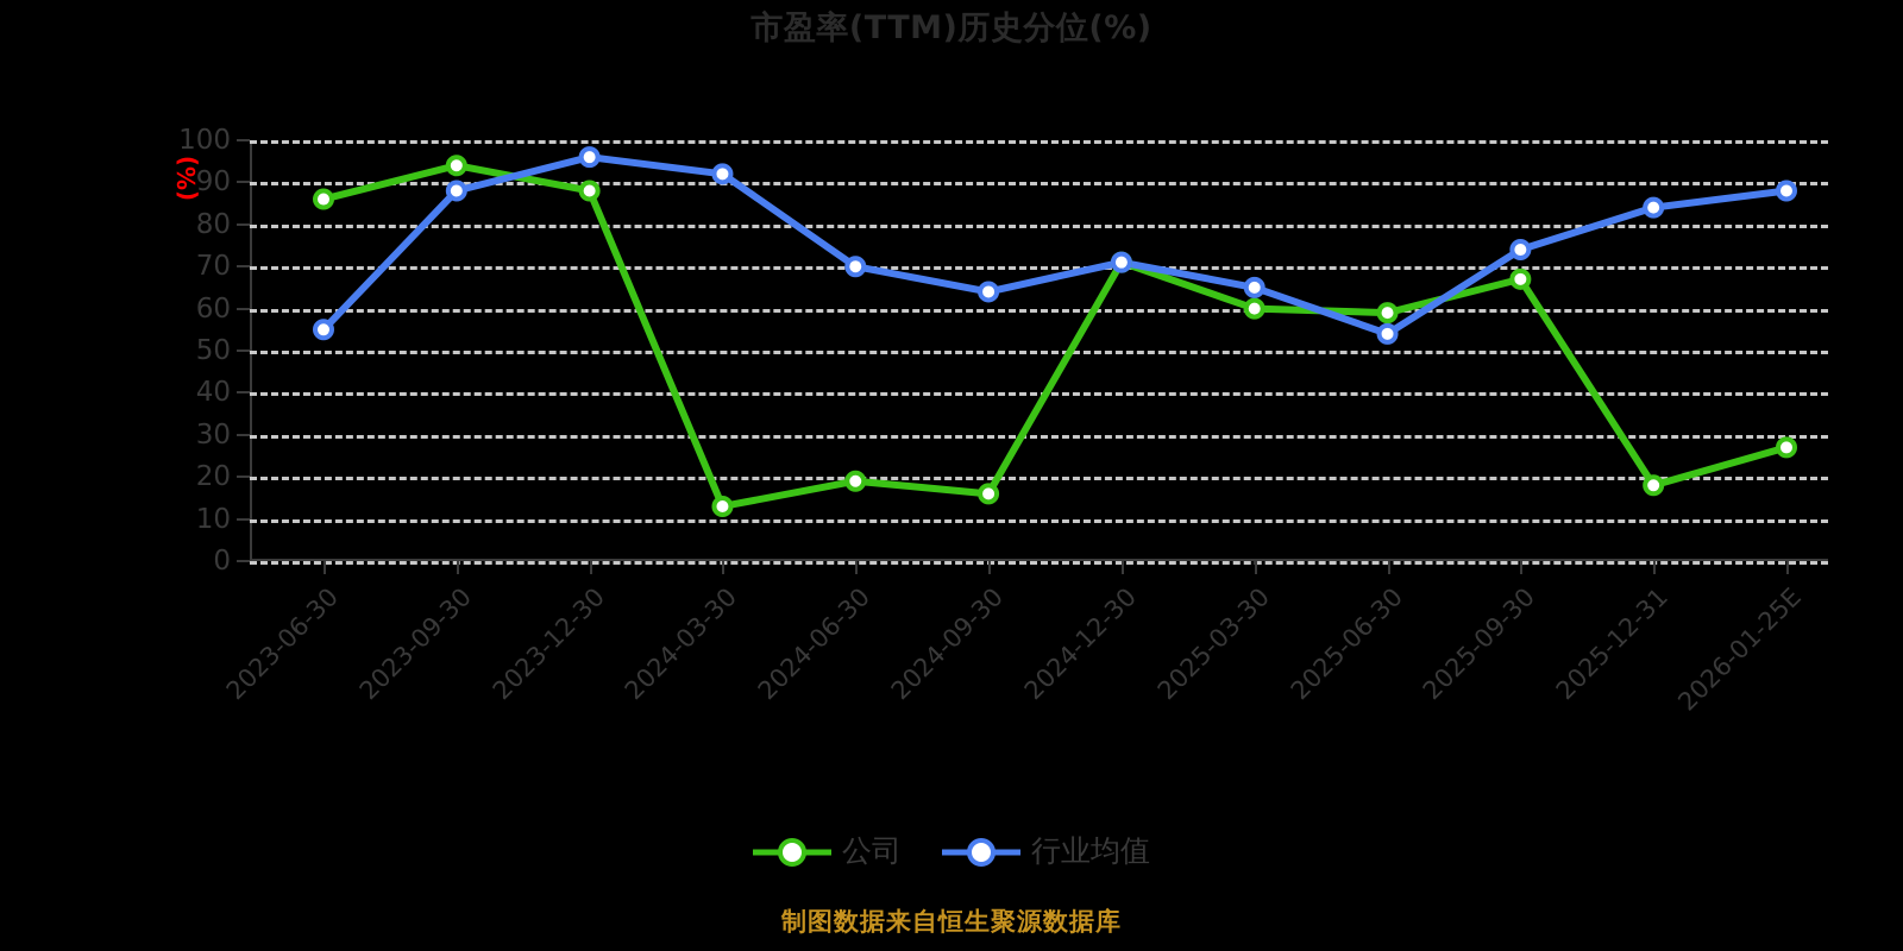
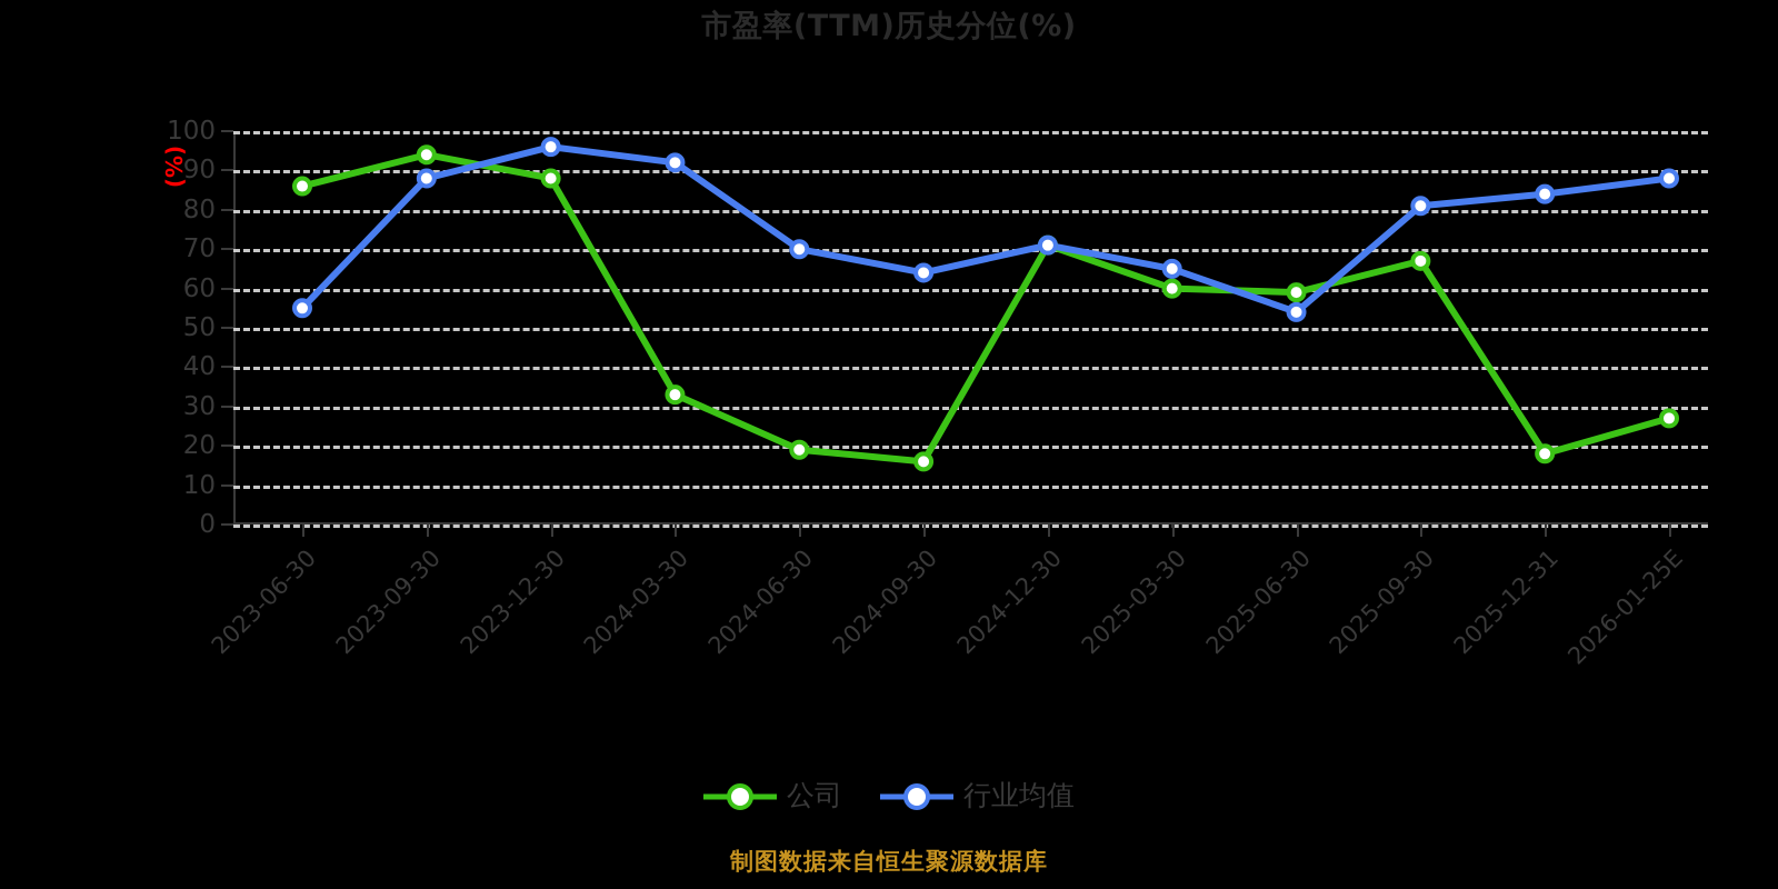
公司/2024-03-30: 13 -> 33
行业均值/2025-09-30: 74 -> 81
